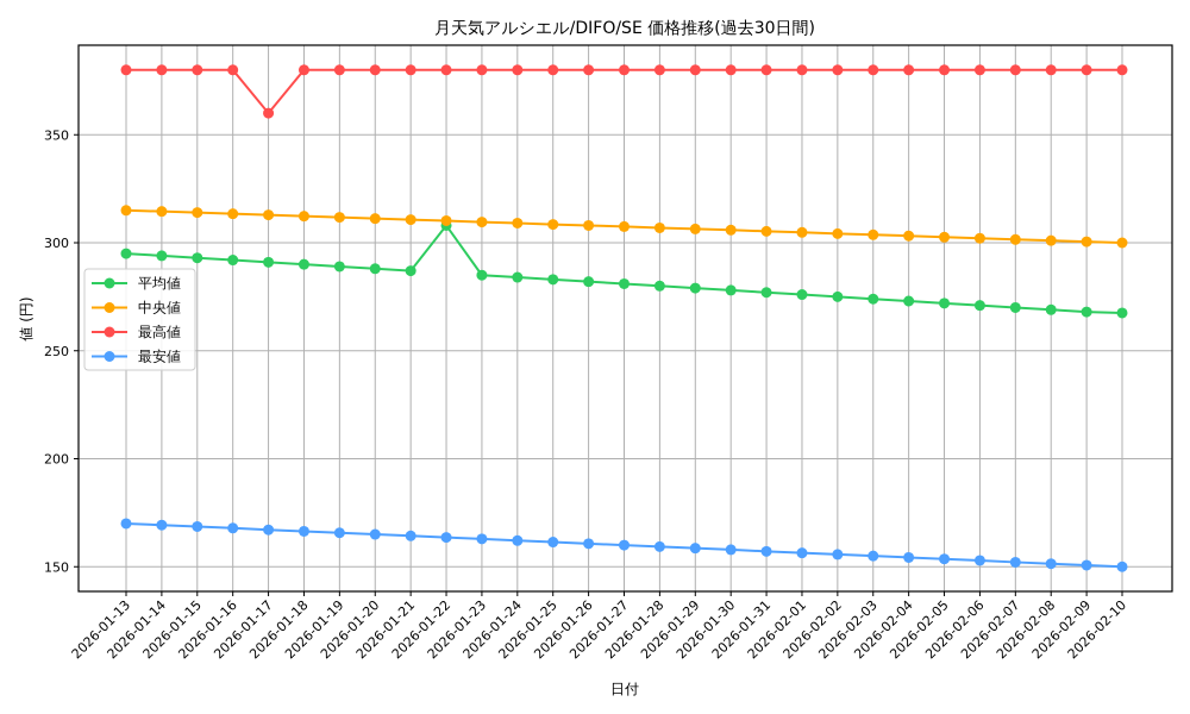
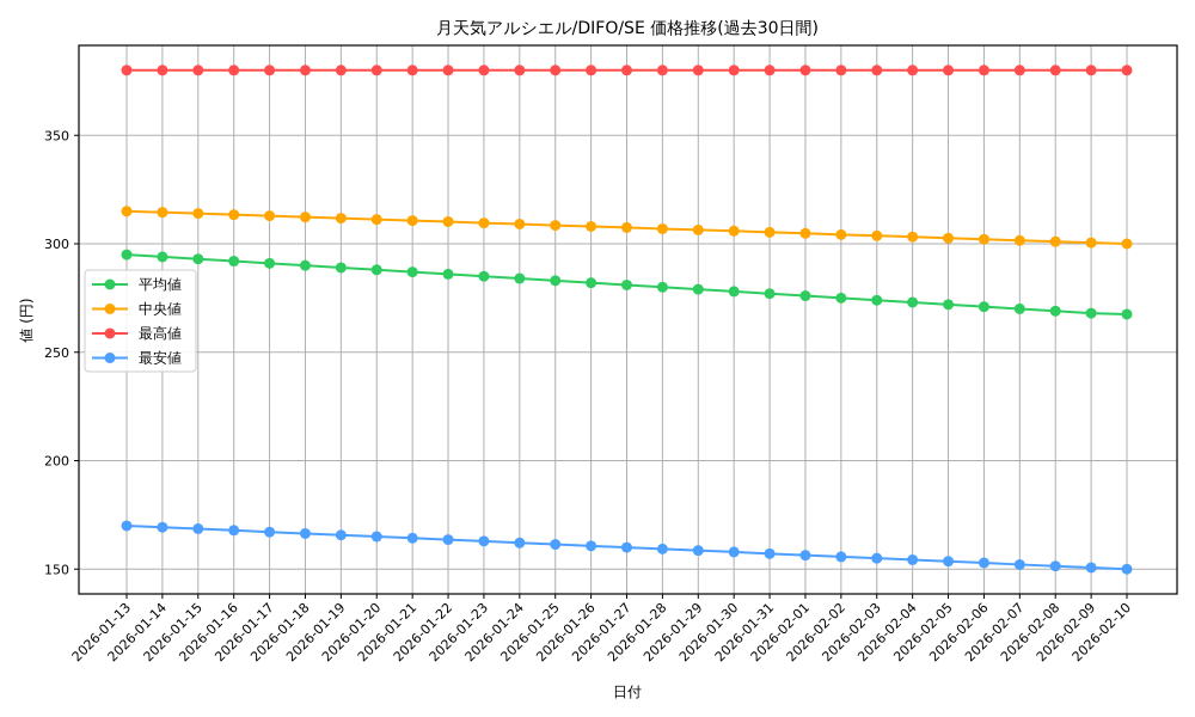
最高値/2026-01-17: 360 -> 380
平均値/2026-01-22: 308 -> 286
